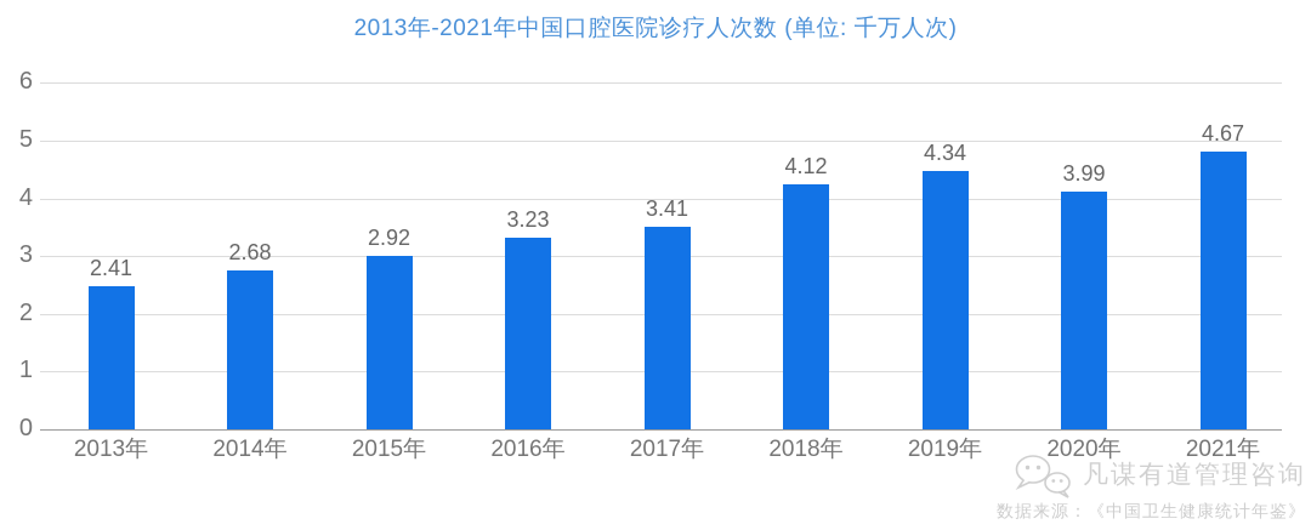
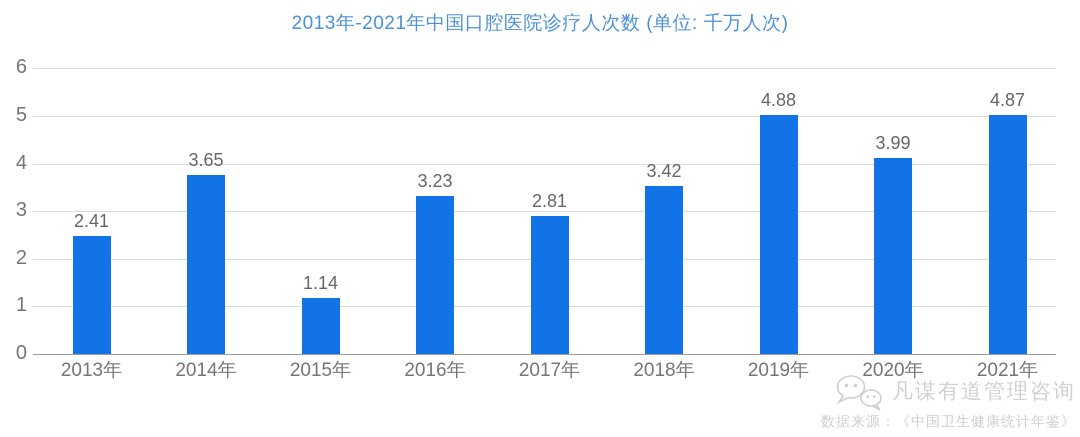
2014年: 2.68 -> 3.65
2015年: 2.92 -> 1.14
2017年: 3.41 -> 2.81
2018年: 4.12 -> 3.42
2019年: 4.34 -> 4.88
2021年: 4.67 -> 4.87
